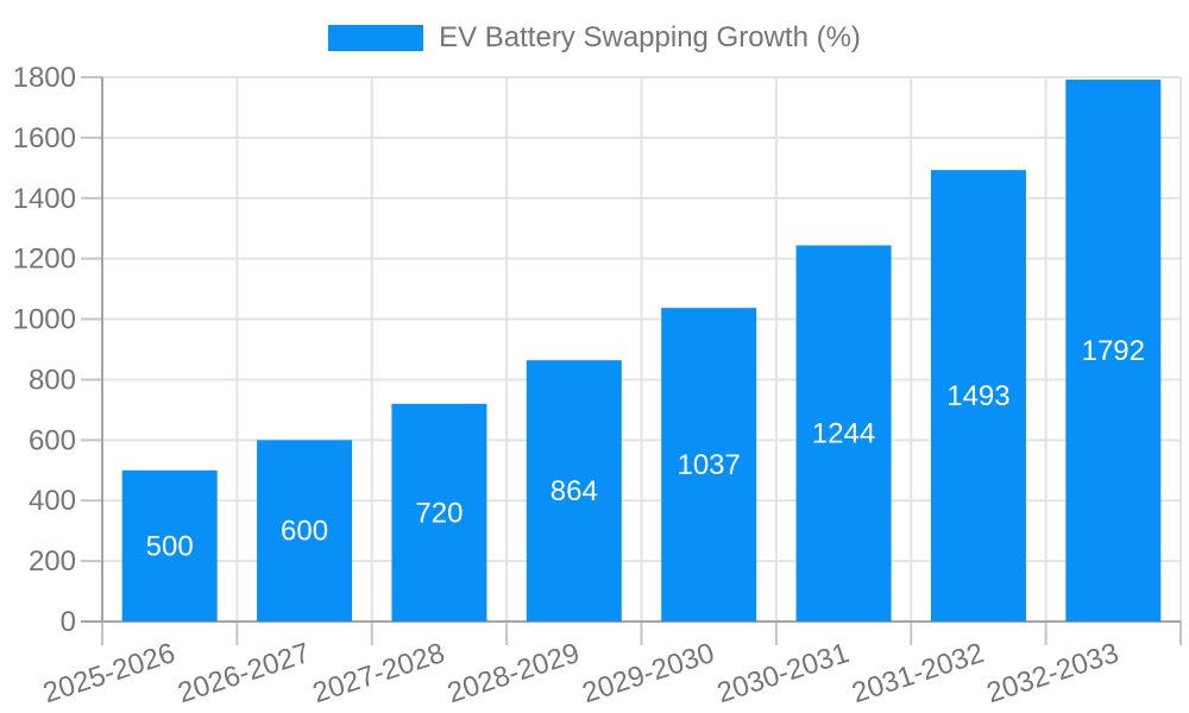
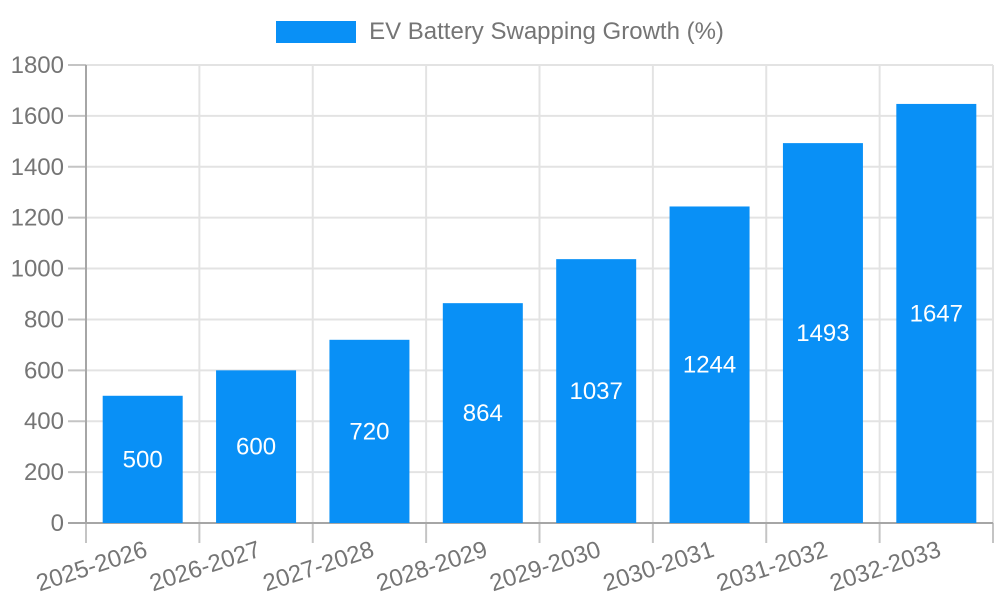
2032-2033: 1792 -> 1647
